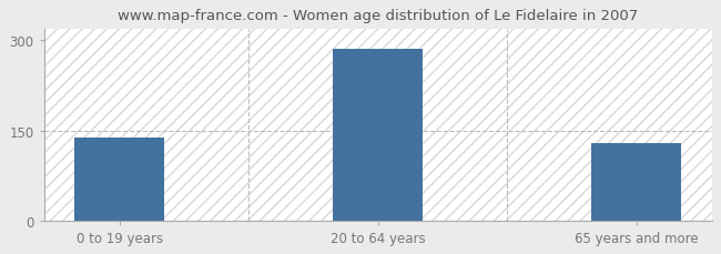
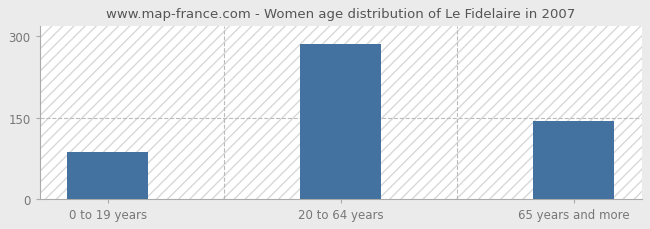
0 to 19 years: 139 -> 86
65 years and more: 128 -> 144
